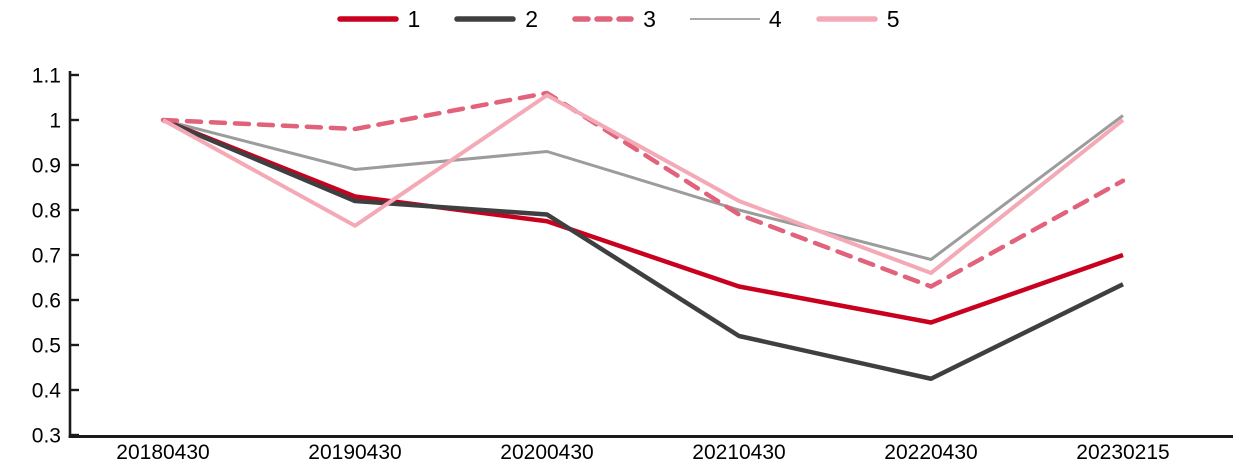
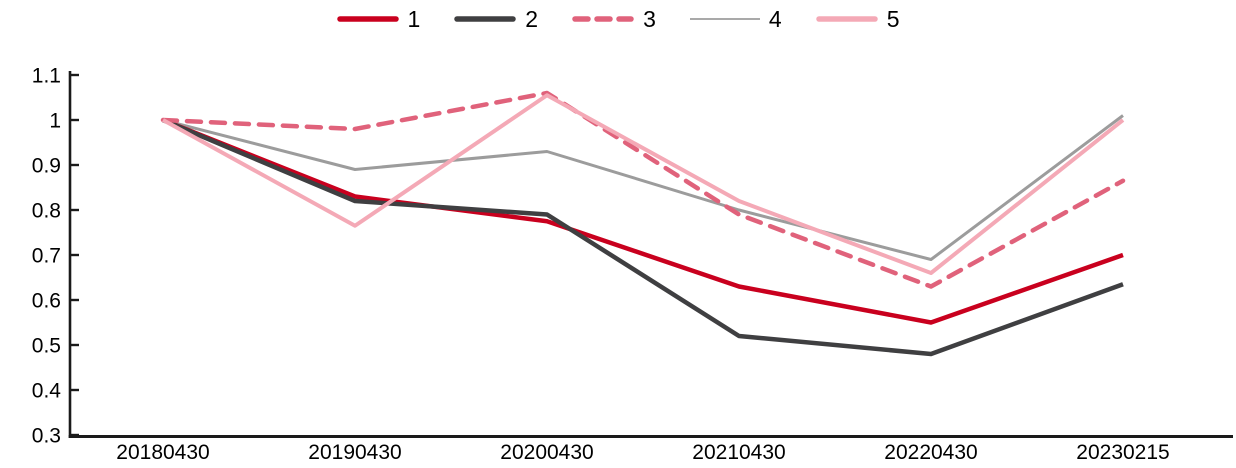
2/20220430: 0.42 -> 0.48
